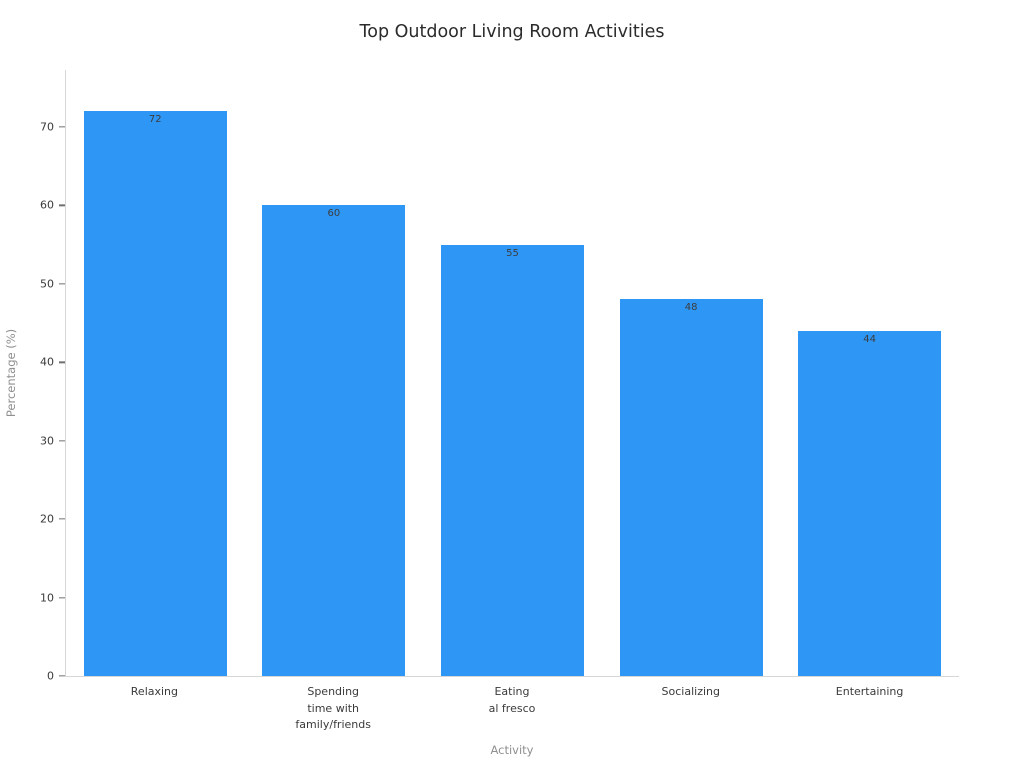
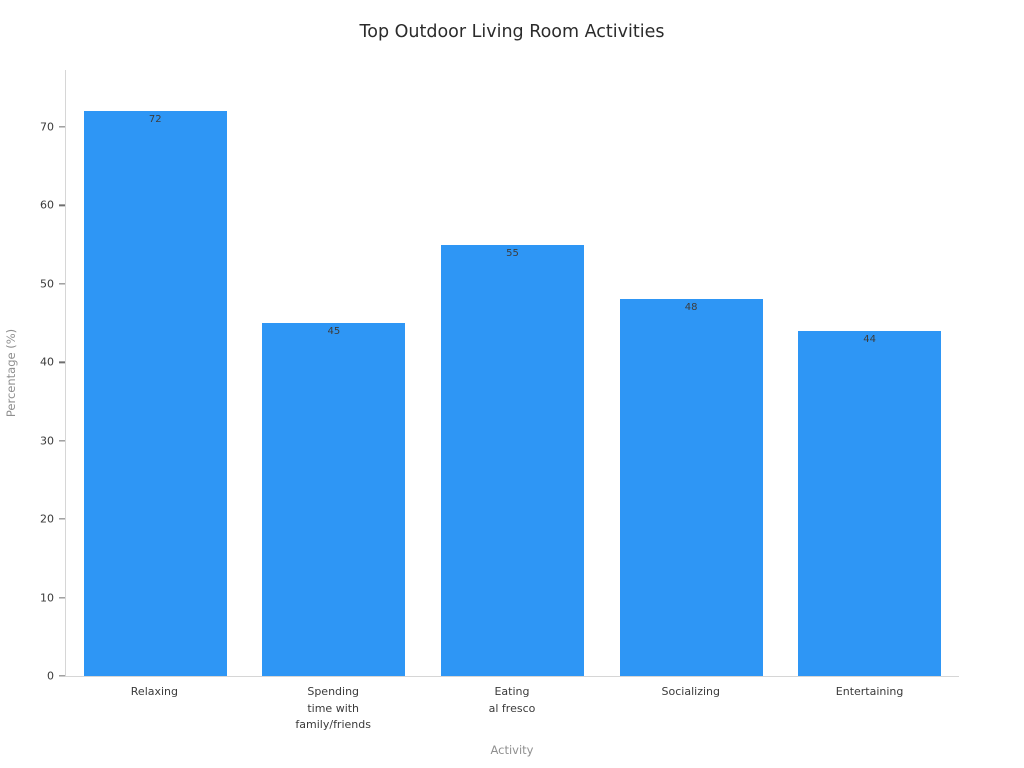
Spending time with family/friends: 60 -> 45
